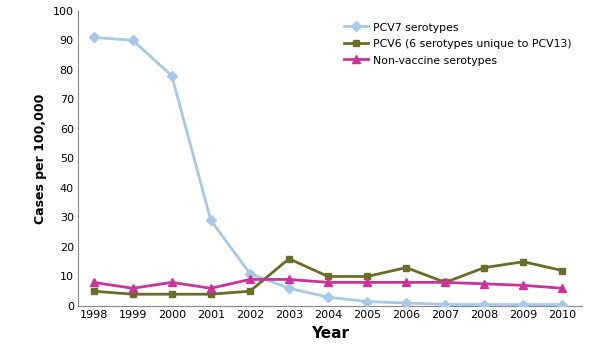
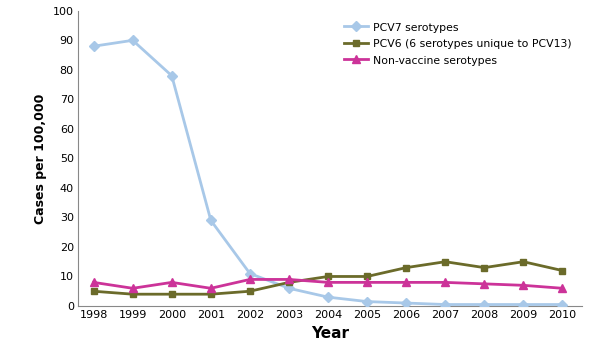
PCV7 serotypes/1998: 91.0 -> 88.0
PCV6 (6 serotypes unique to PCV13)/2003: 16 -> 8
PCV6 (6 serotypes unique to PCV13)/2007: 8 -> 15
